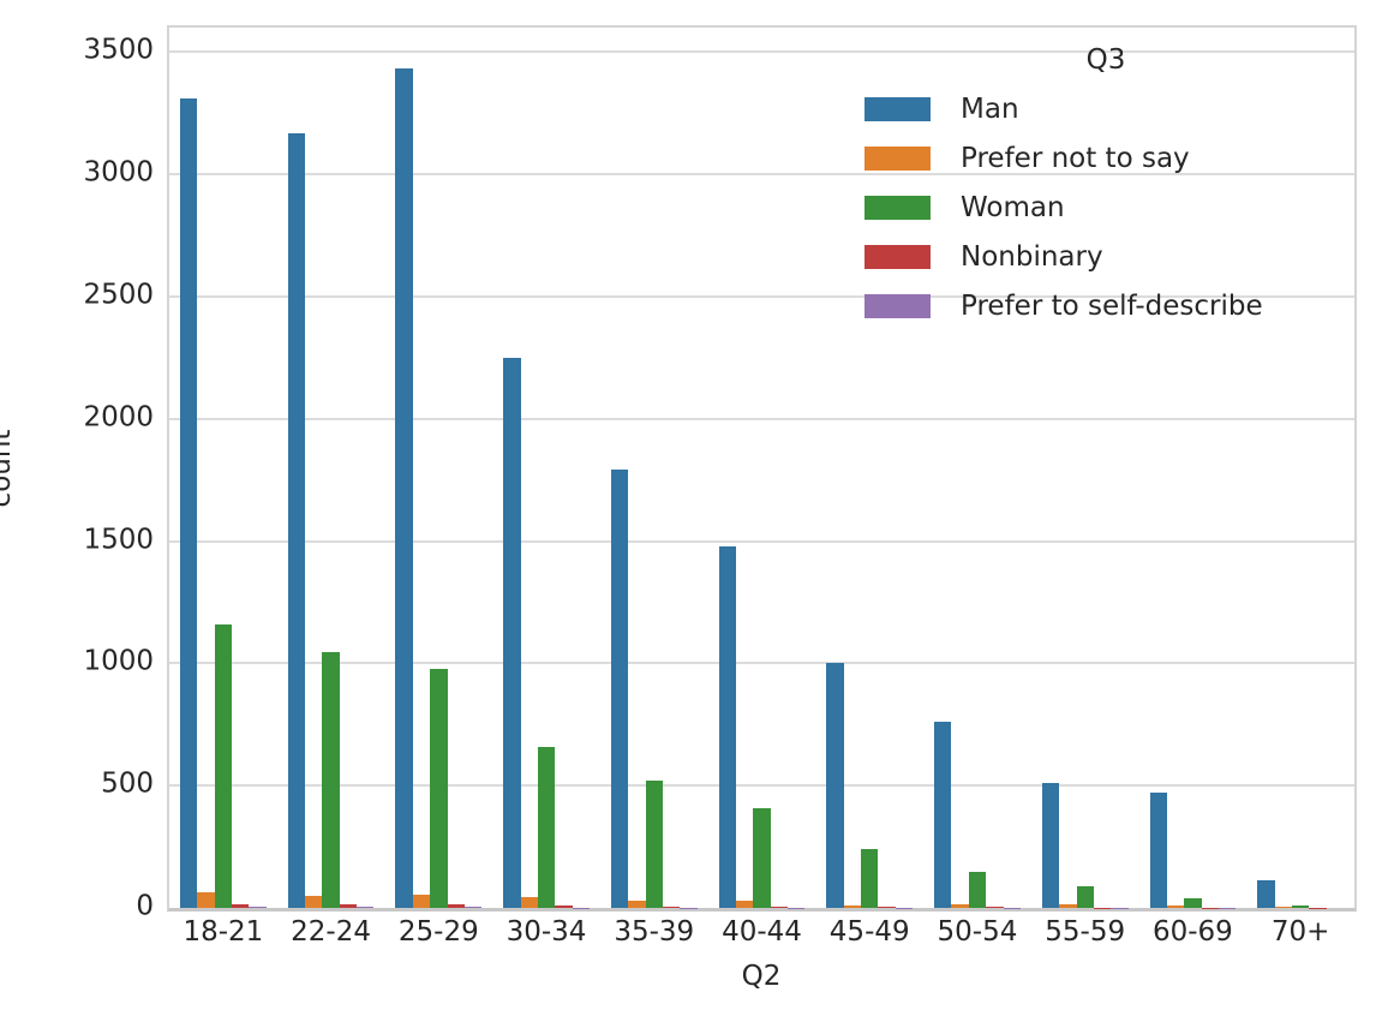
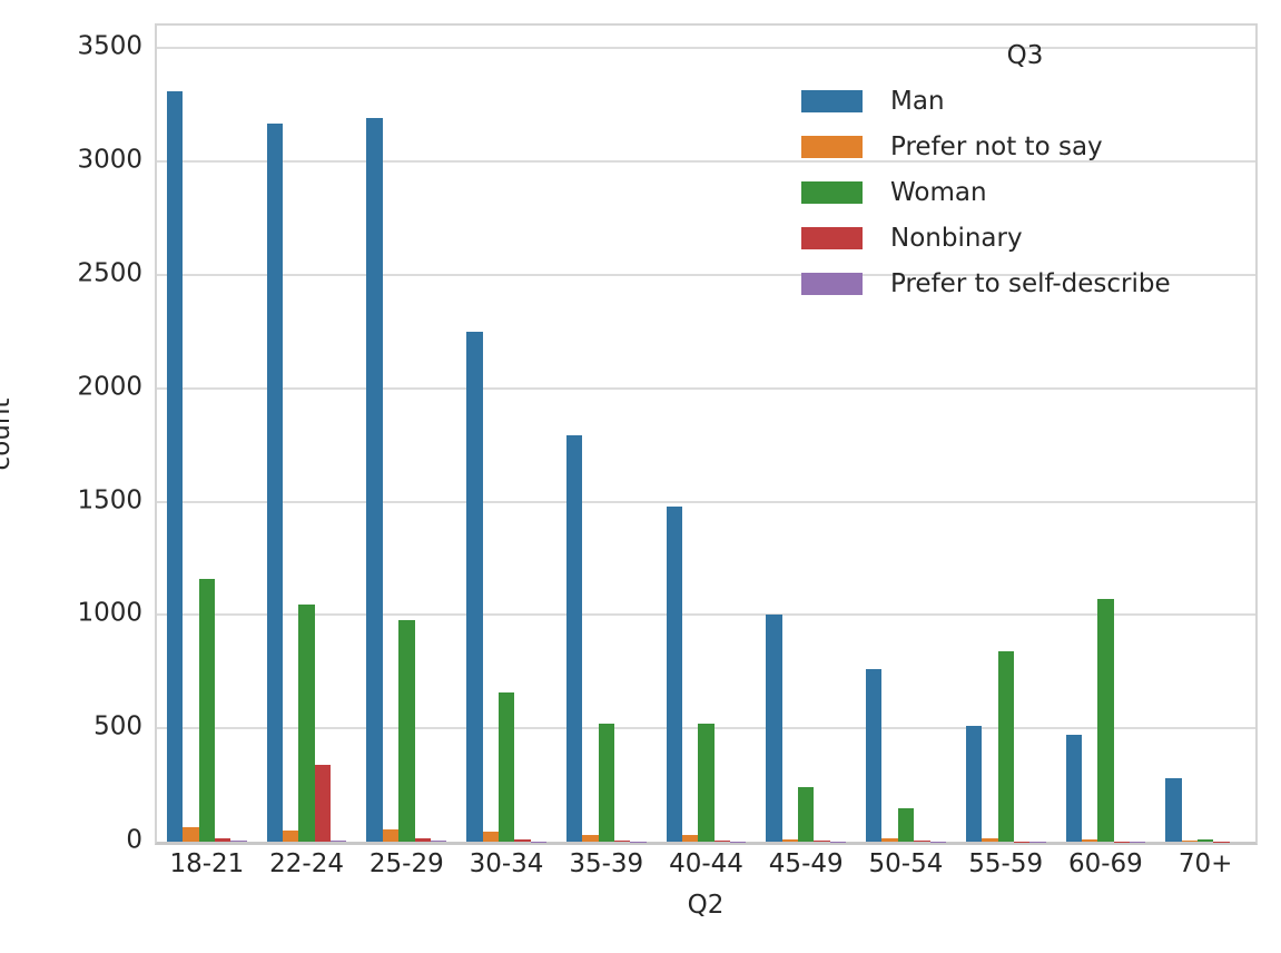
Nonbinary/22-24: 10 -> 340
Man/25-29: 3440 -> 3190
Woman/40-44: 410 -> 520
Woman/55-59: 90 -> 840
Woman/60-69: 40 -> 1070
Man/70+: 120 -> 280
